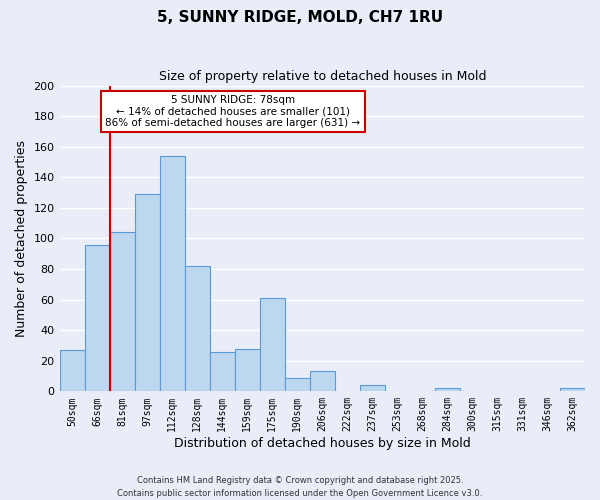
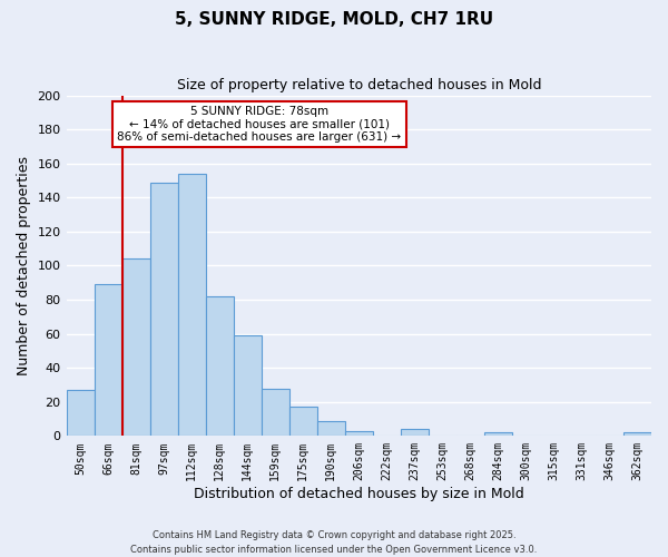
66sqm: 96 -> 89
97sqm: 129 -> 149
144sqm: 26 -> 59
175sqm: 61 -> 17
206sqm: 13 -> 3
